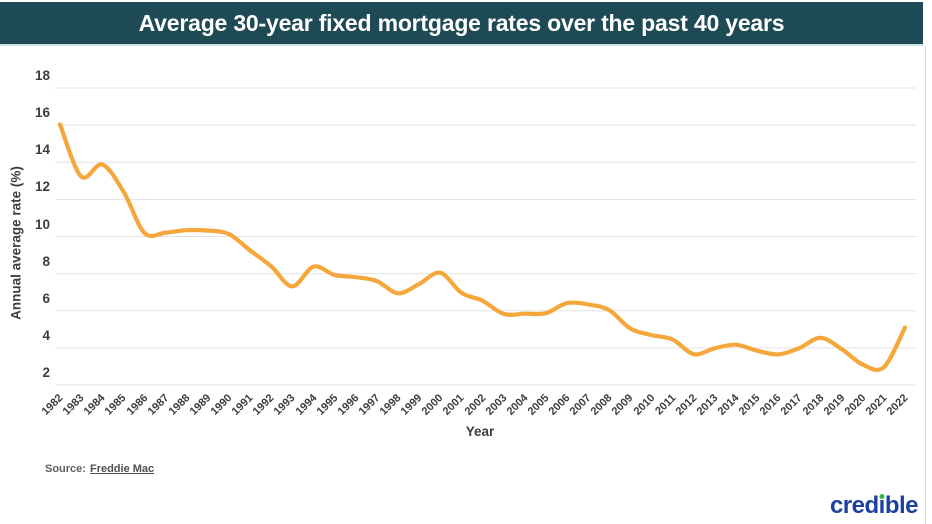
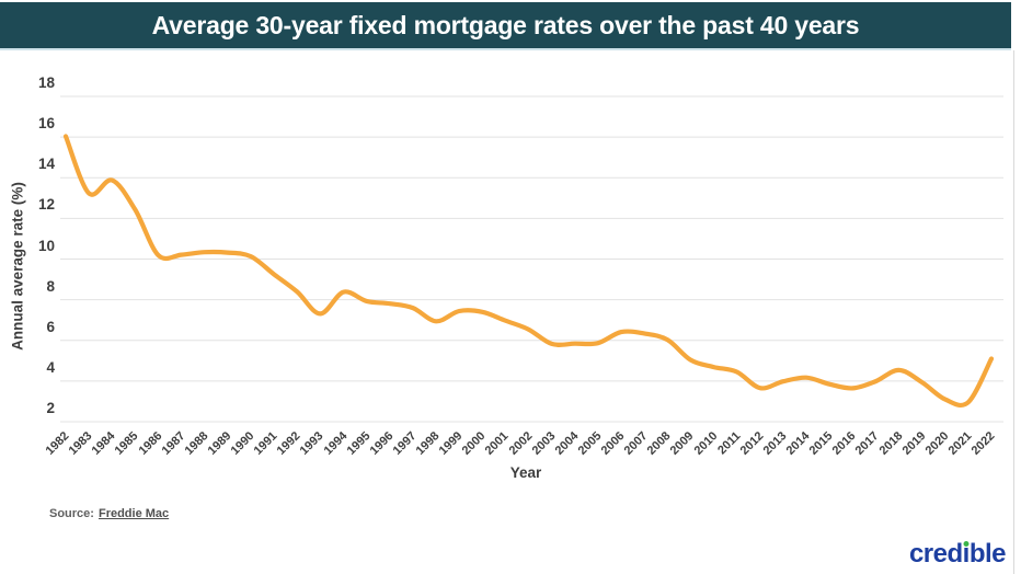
2000: 8.1 -> 7.4
